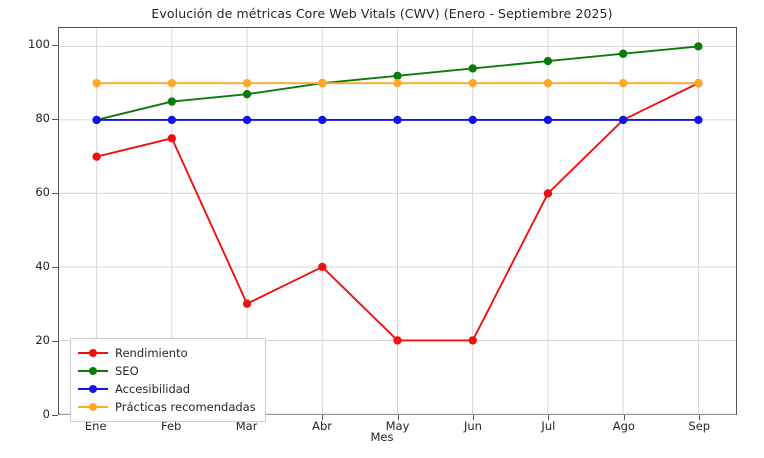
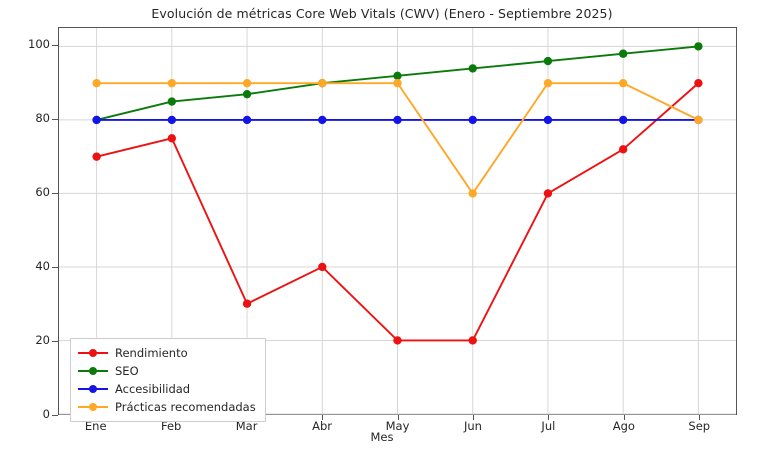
Prácticas recomendadas/Jun: 90 -> 60
Rendimiento/Ago: 80 -> 72
Prácticas recomendadas/Sep: 90 -> 80
